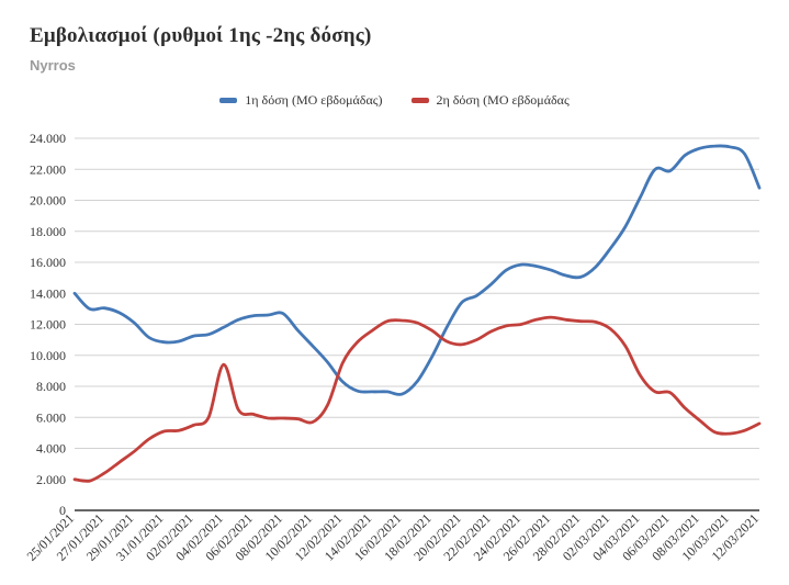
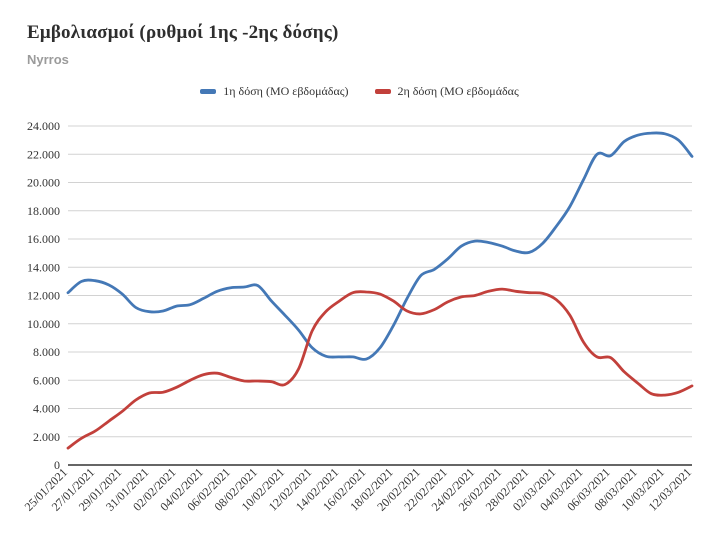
1η δόση (ΜΟ εβδομάδας)/25/01/2021: 14000 -> 12200
2η δόση (ΜΟ εβδομάδας/25/01/2021: 2000 -> 1200
2η δόση (ΜΟ εβδομάδας/04/02/2021: 9400 -> 6400
1η δόση (ΜΟ εβδομάδας)/12/03/2021: 20800 -> 21800
